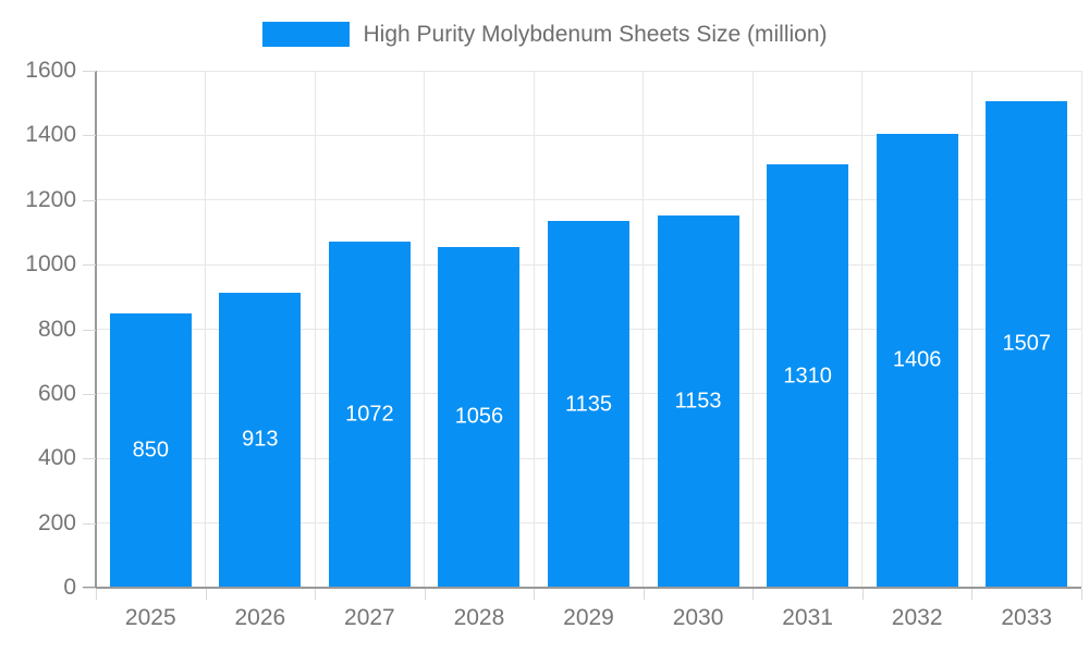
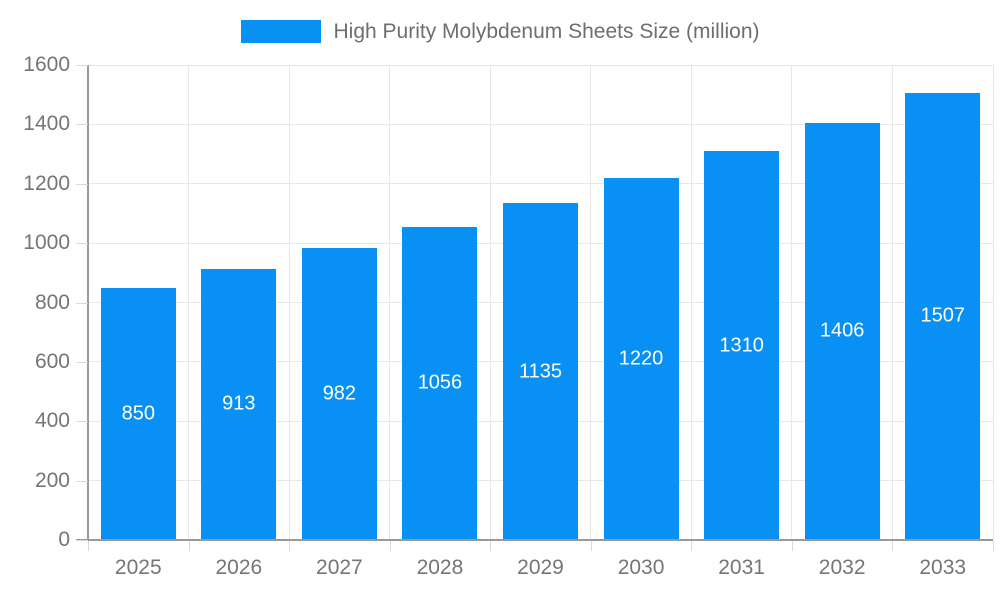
2027: 1072 -> 982
2030: 1153 -> 1220
